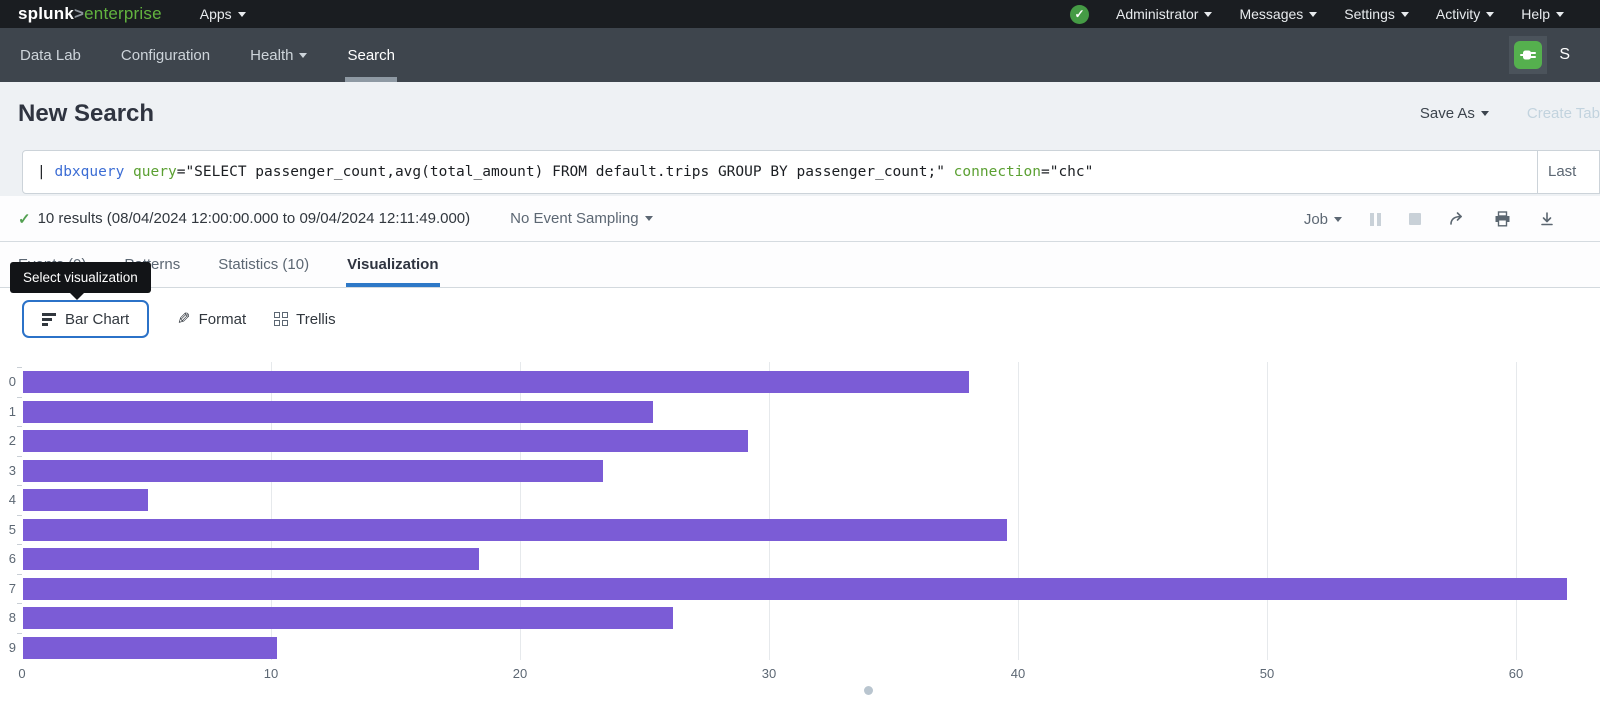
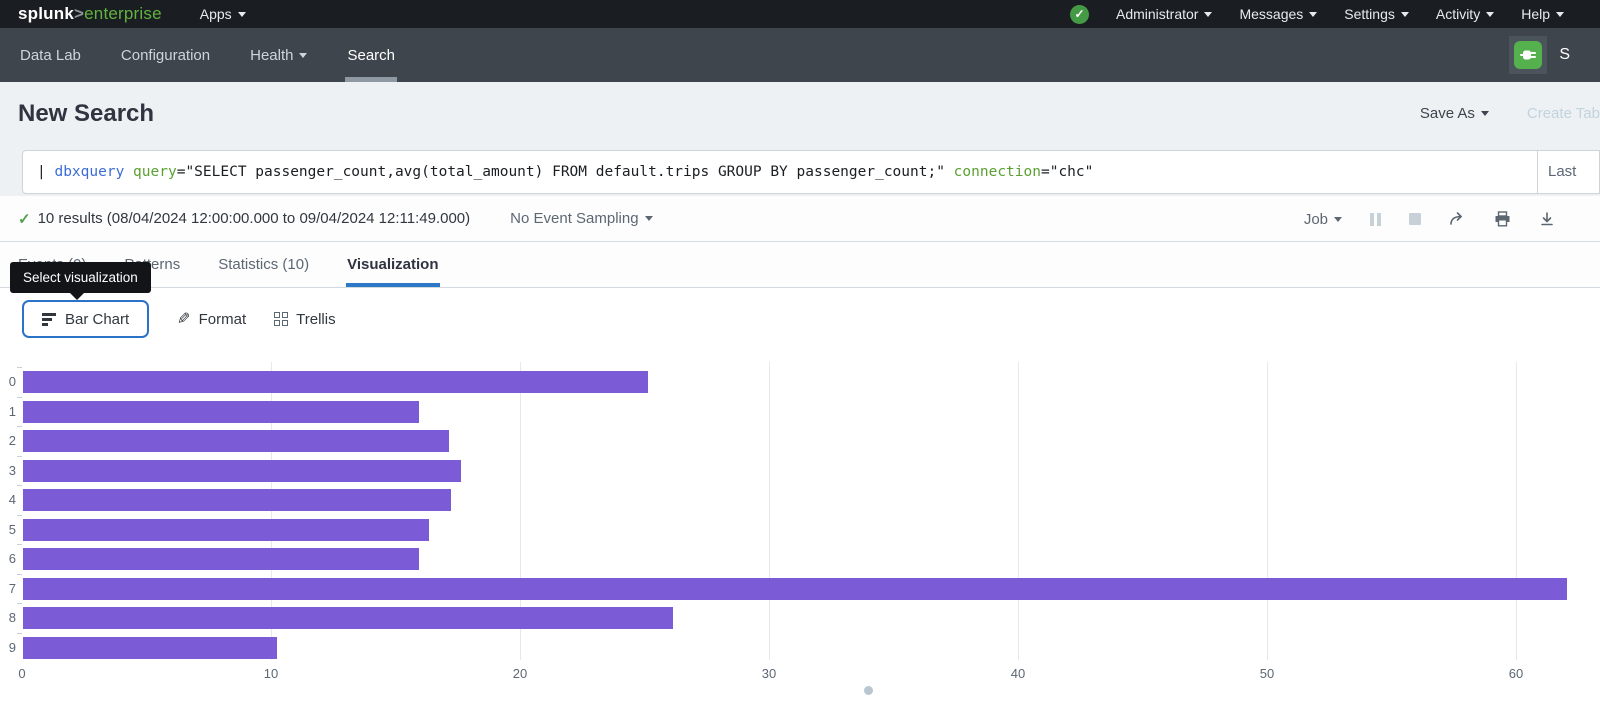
0: 38.0 -> 25.1
1: 25.3 -> 15.9
2: 29.1 -> 17.1
3: 23.3 -> 17.6
4: 5.0 -> 17.2
5: 39.5 -> 16.3
6: 18.3 -> 15.9
